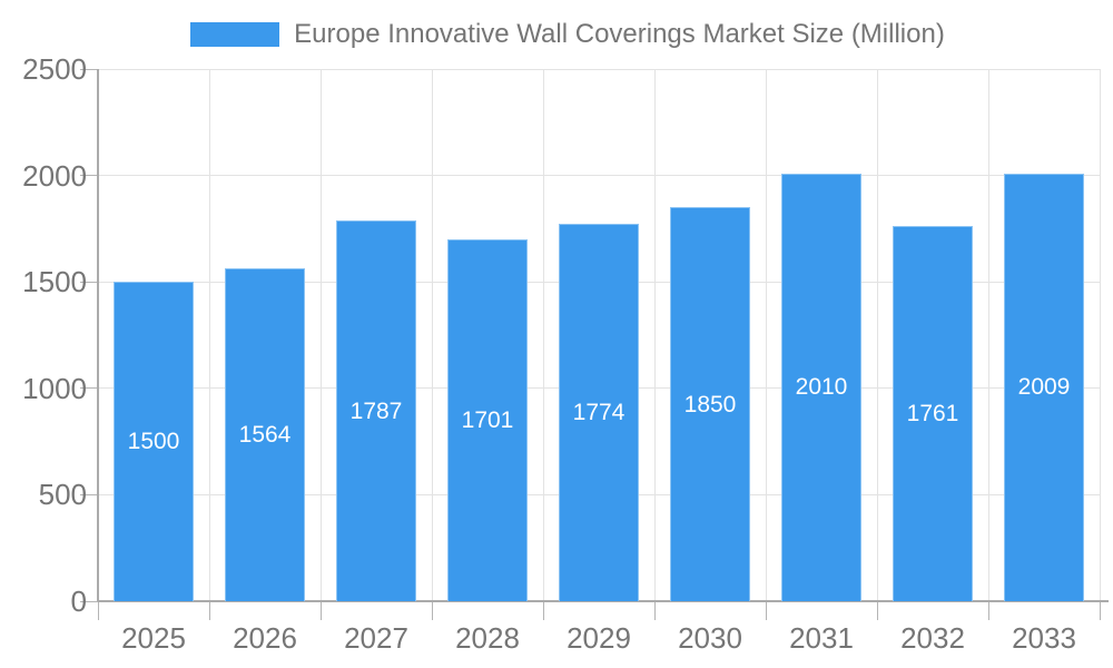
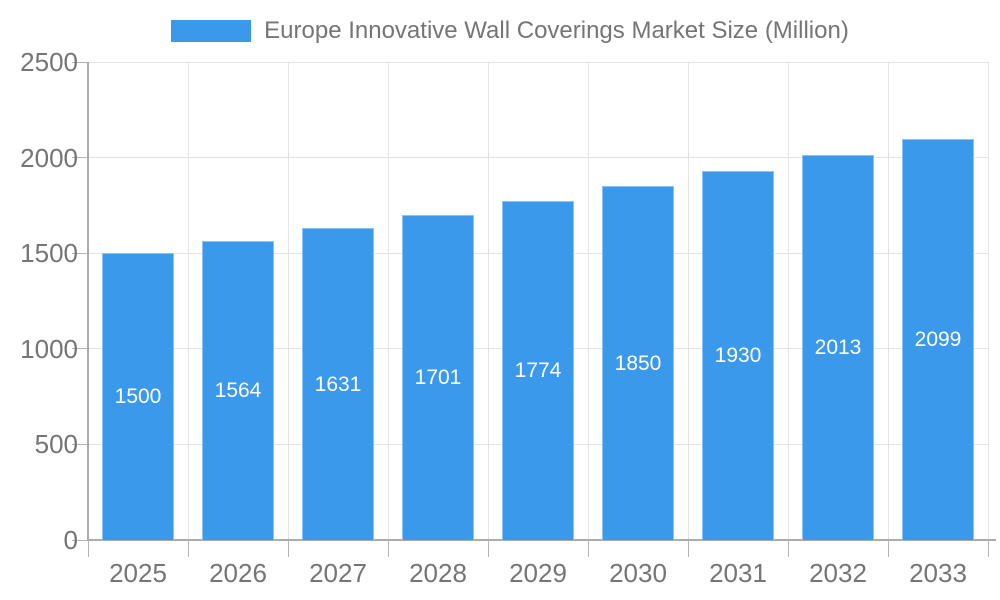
2027: 1787 -> 1631
2031: 2010 -> 1930
2032: 1761 -> 2013
2033: 2009 -> 2099
